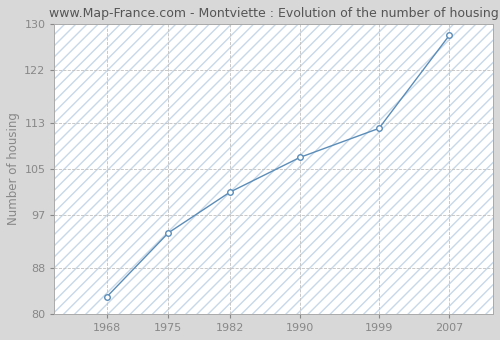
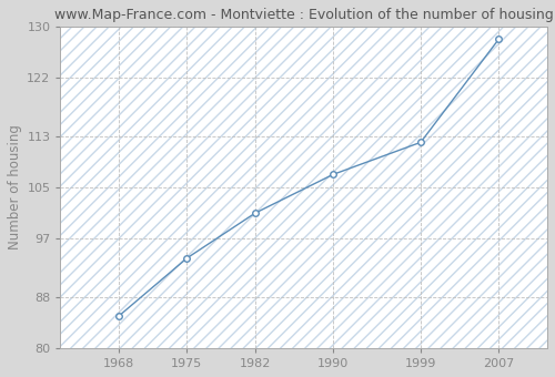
1968: 83 -> 85
